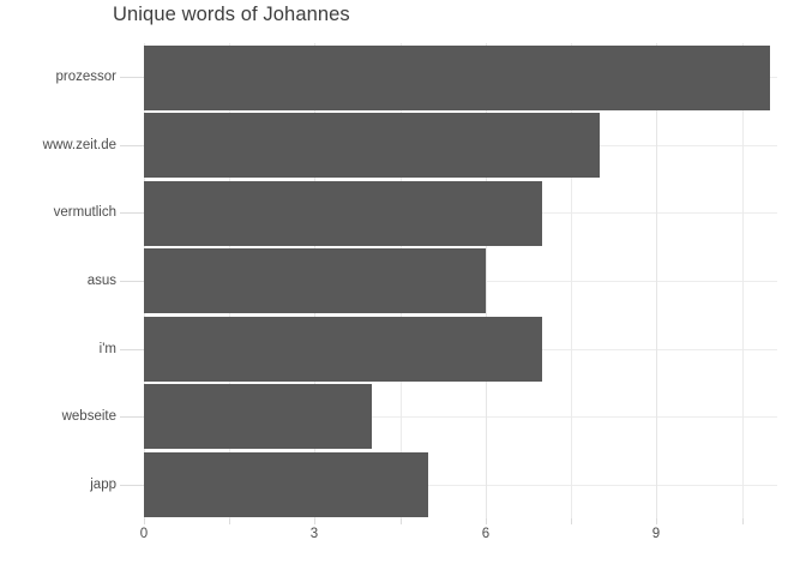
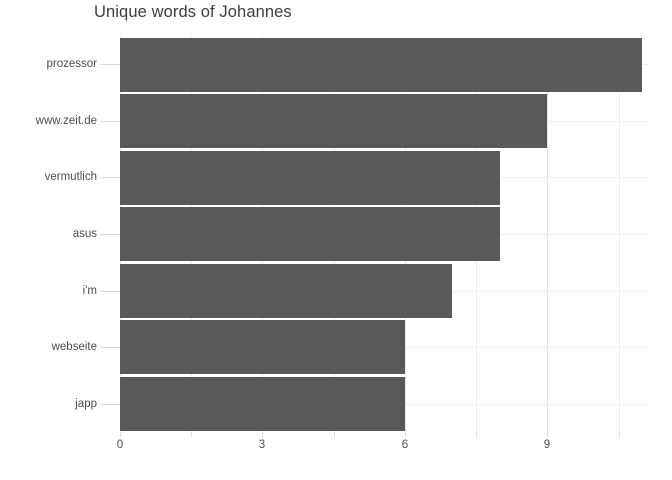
www.zeit.de: 8 -> 9
vermutlich: 7 -> 8
asus: 6 -> 8
webseite: 4 -> 6
japp: 5 -> 6
